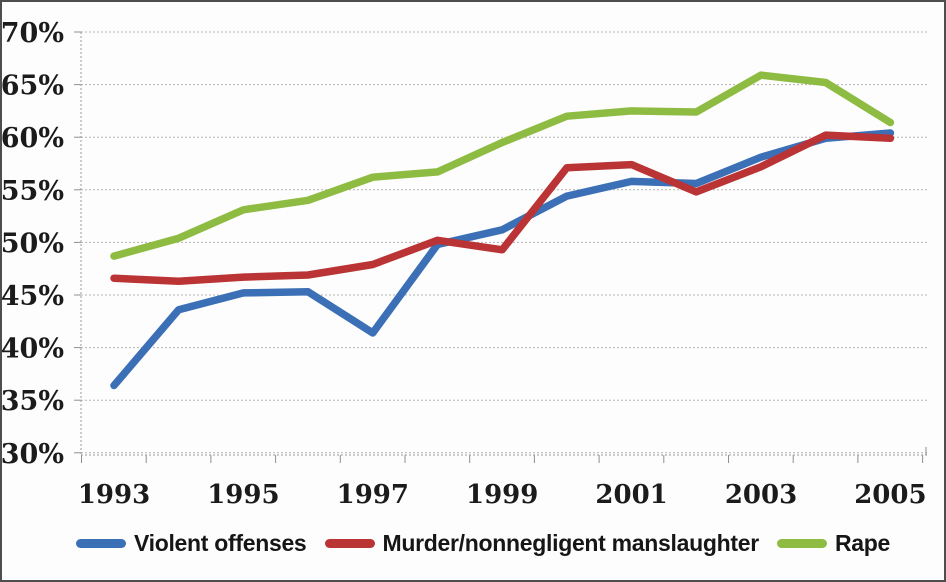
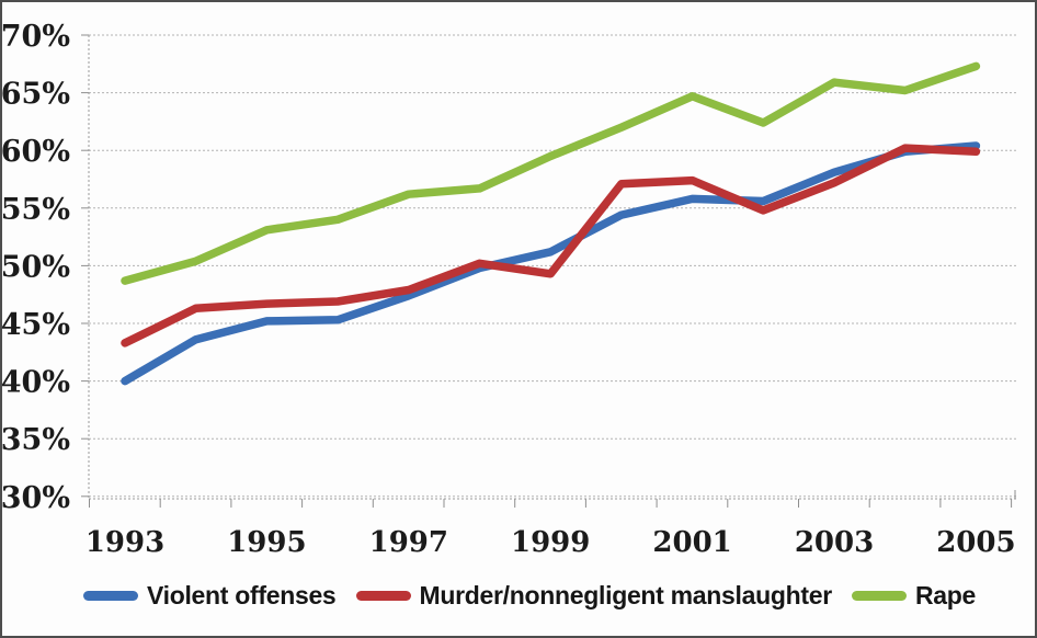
Violent offenses/1993: 36.4% -> 40.0%
Murder/nonnegligent manslaughter/1993: 46.6% -> 43.3%
Violent offenses/1997: 41.4% -> 47.4%
Rape/2001: 62.5% -> 64.7%
Rape/2005: 61.4% -> 67.3%
